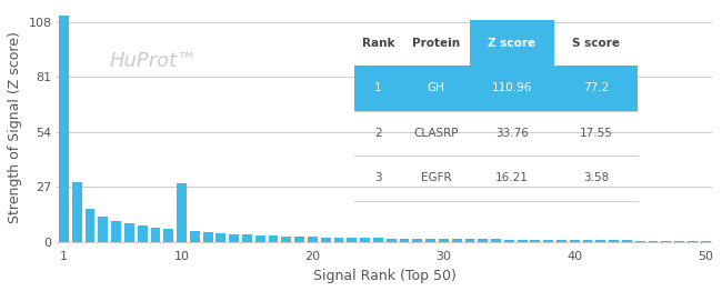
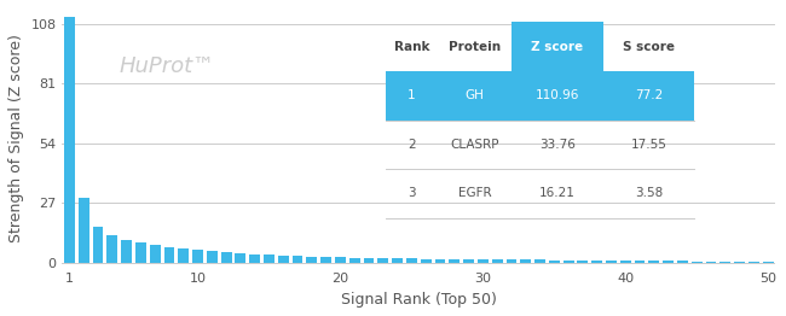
10: 29 -> 6
